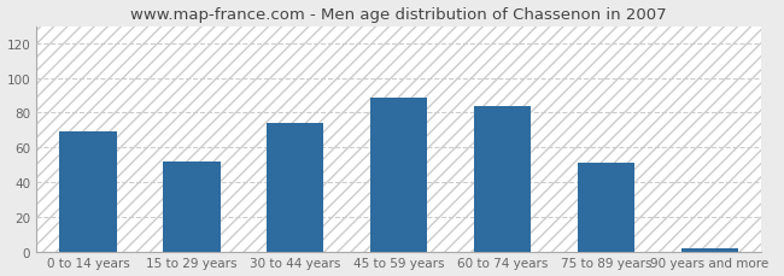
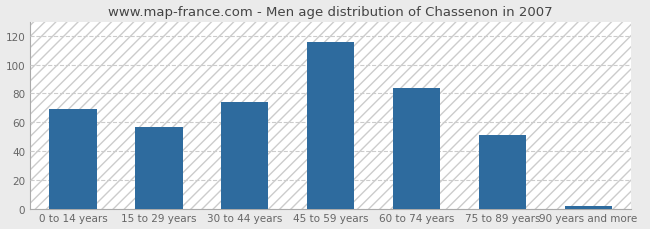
15 to 29 years: 52 -> 57
45 to 59 years: 89 -> 116
